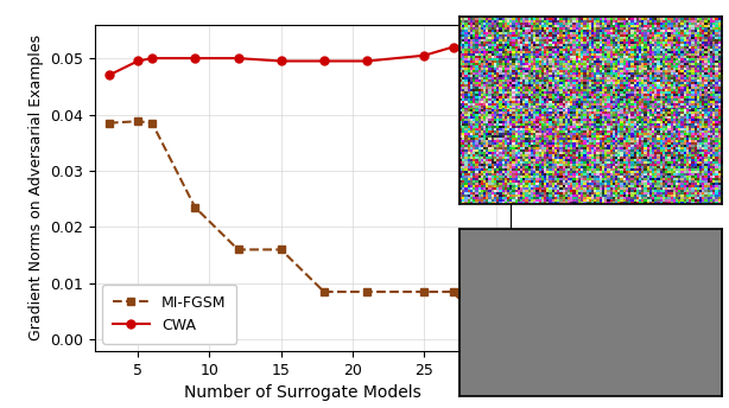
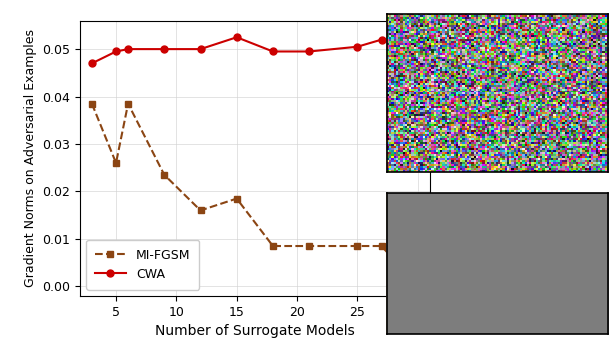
MI-FGSM/5: 0.0388 -> 0.0260
MI-FGSM/15: 0.0160 -> 0.0185
CWA/15: 0.0495 -> 0.0525
